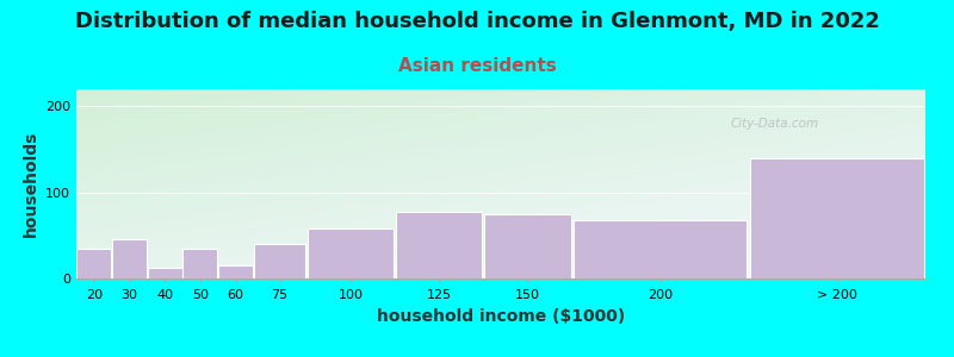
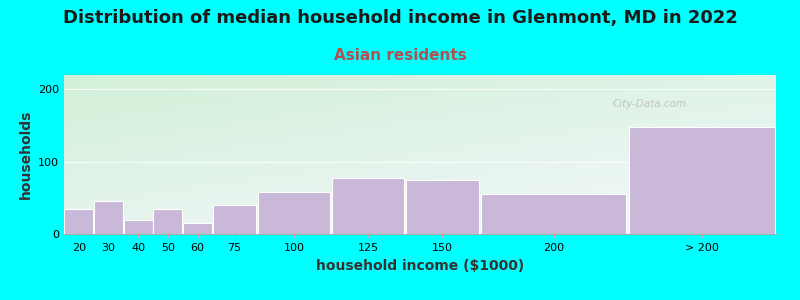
40: 12 -> 20
200: 68 -> 56
> 200: 140 -> 148
